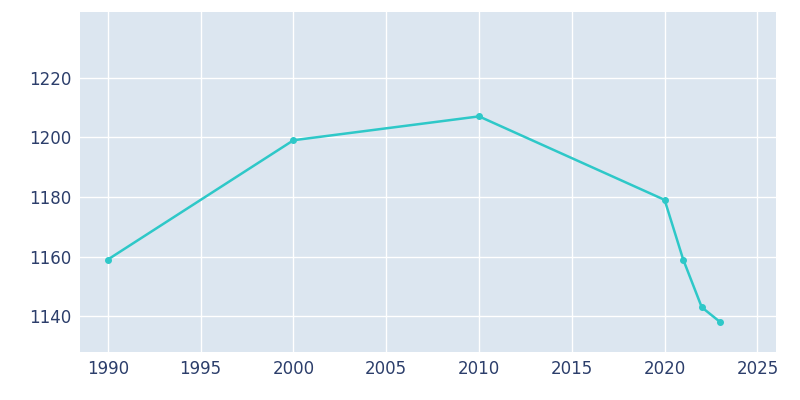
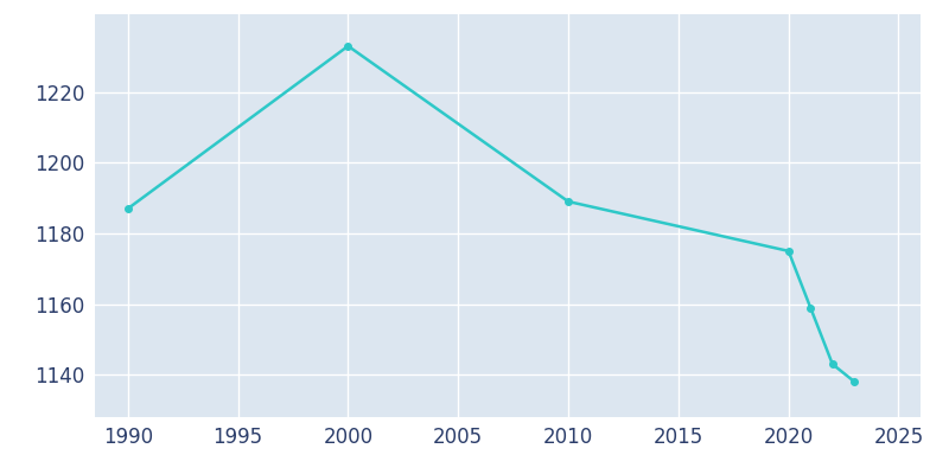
1990: 1159 -> 1187
2000: 1199 -> 1233
2010: 1207 -> 1189
2020: 1179 -> 1175
